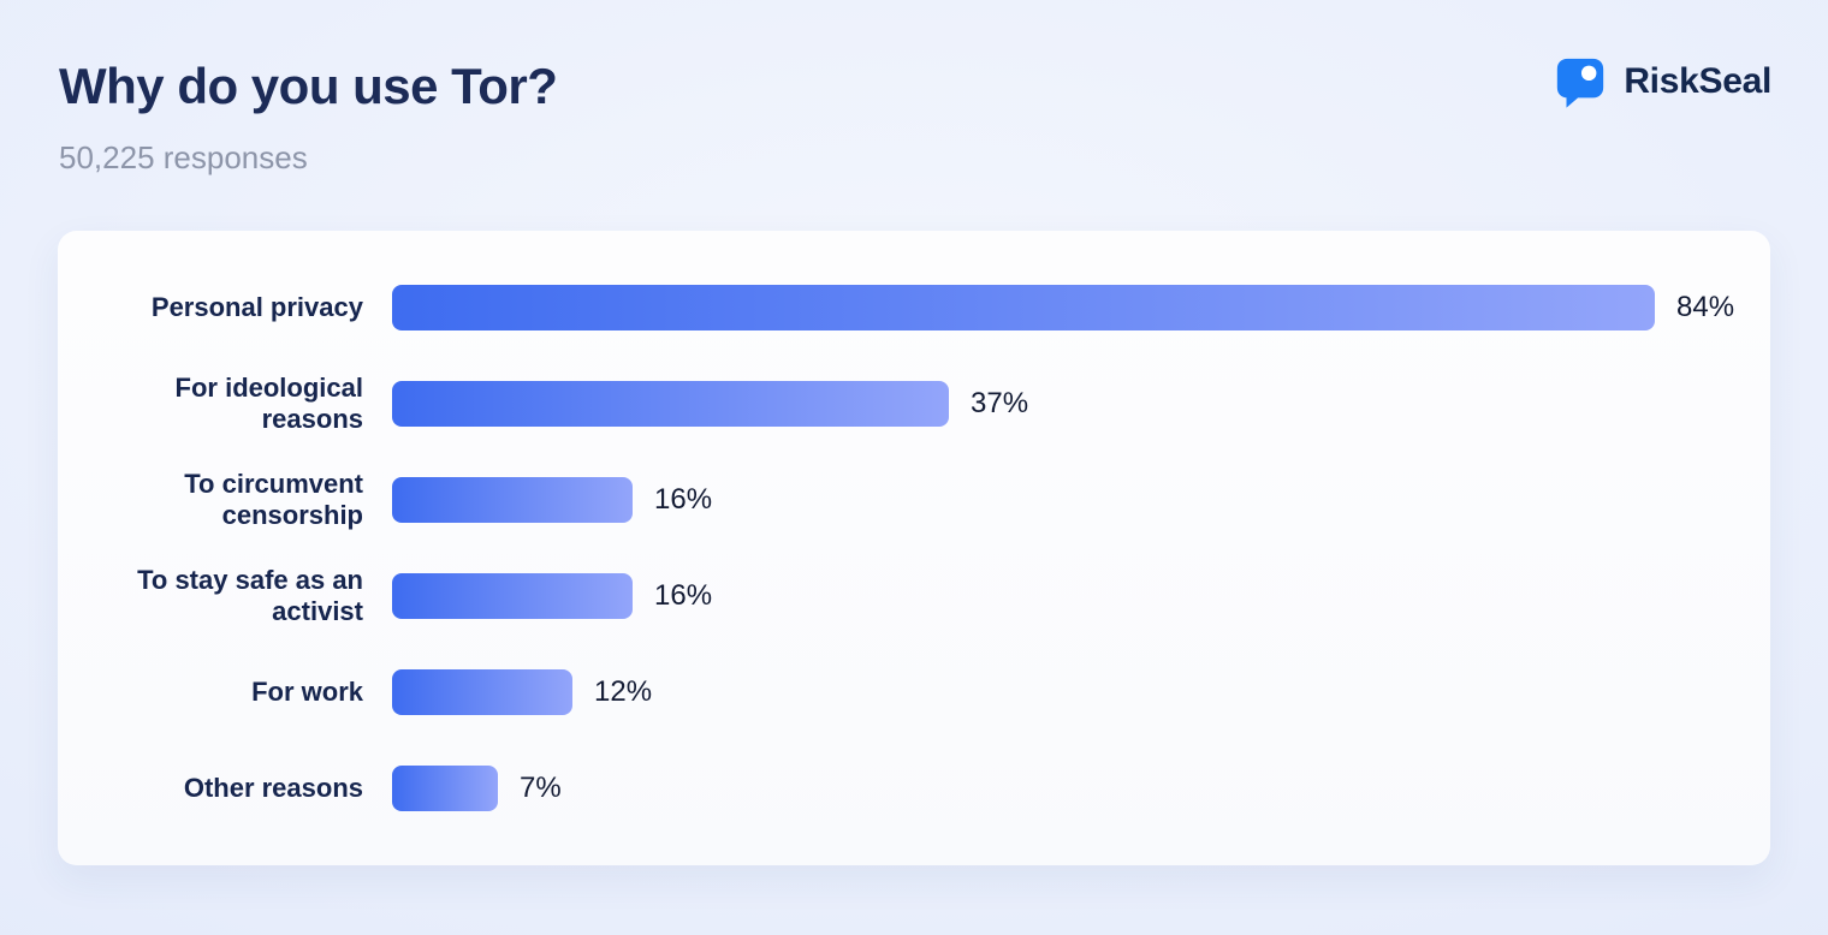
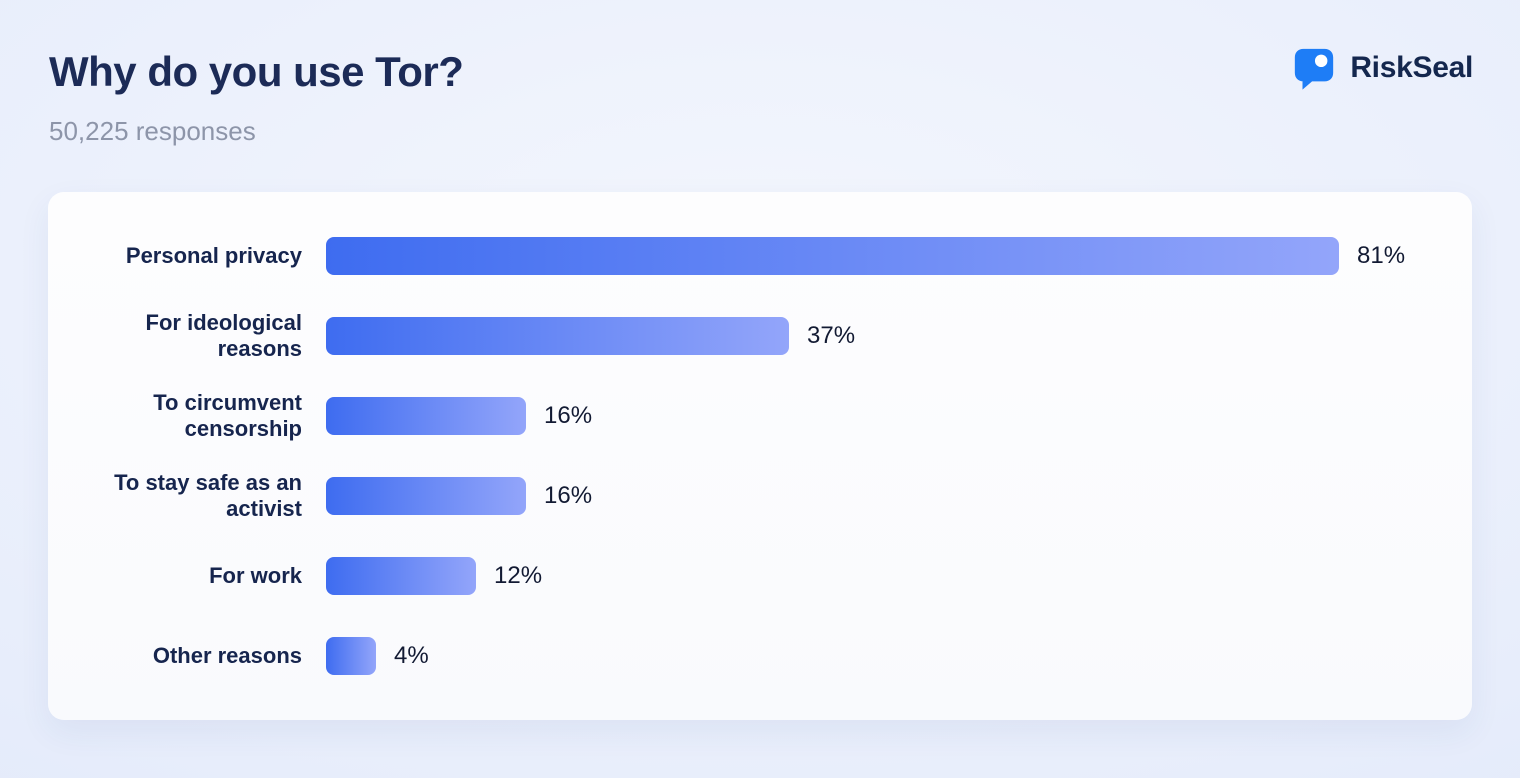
Personal privacy: 84% -> 81%
Other reasons: 7% -> 4%
